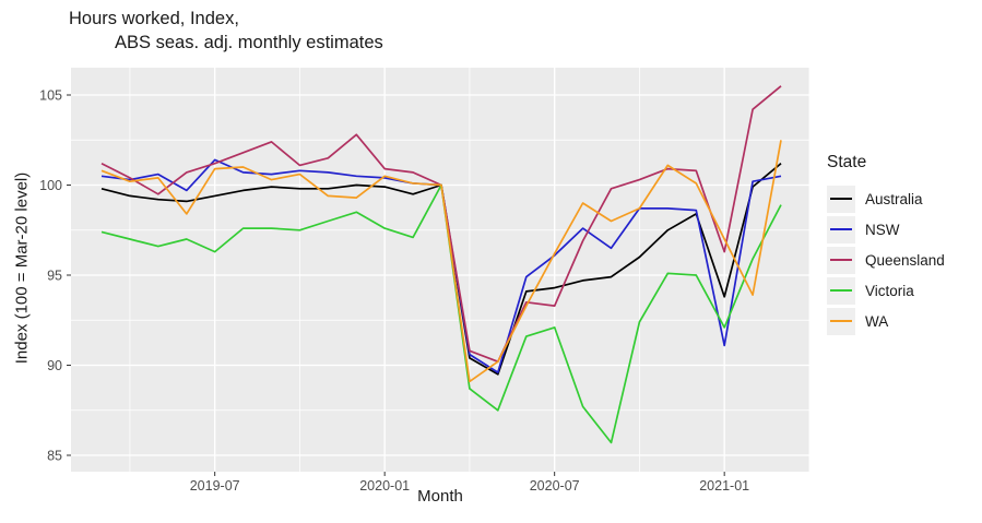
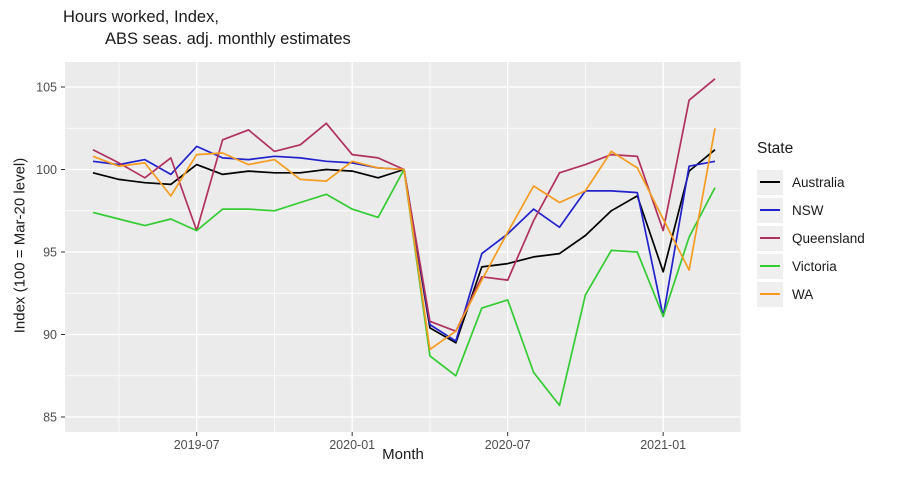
Australia/2019-07: 99.4 -> 100.3
Queensland/2019-07: 101.2 -> 96.3
Victoria/2021-01: 92.1 -> 91.1
